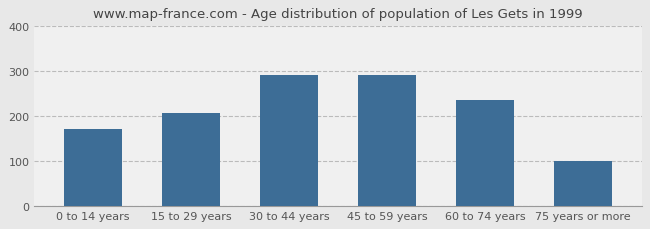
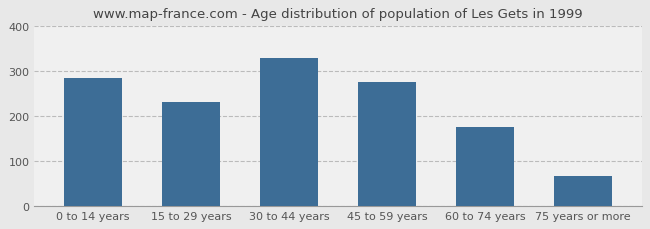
0 to 14 years: 170 -> 283
15 to 29 years: 205 -> 230
30 to 44 years: 290 -> 328
45 to 59 years: 290 -> 276
60 to 74 years: 235 -> 176
75 years or more: 100 -> 67
